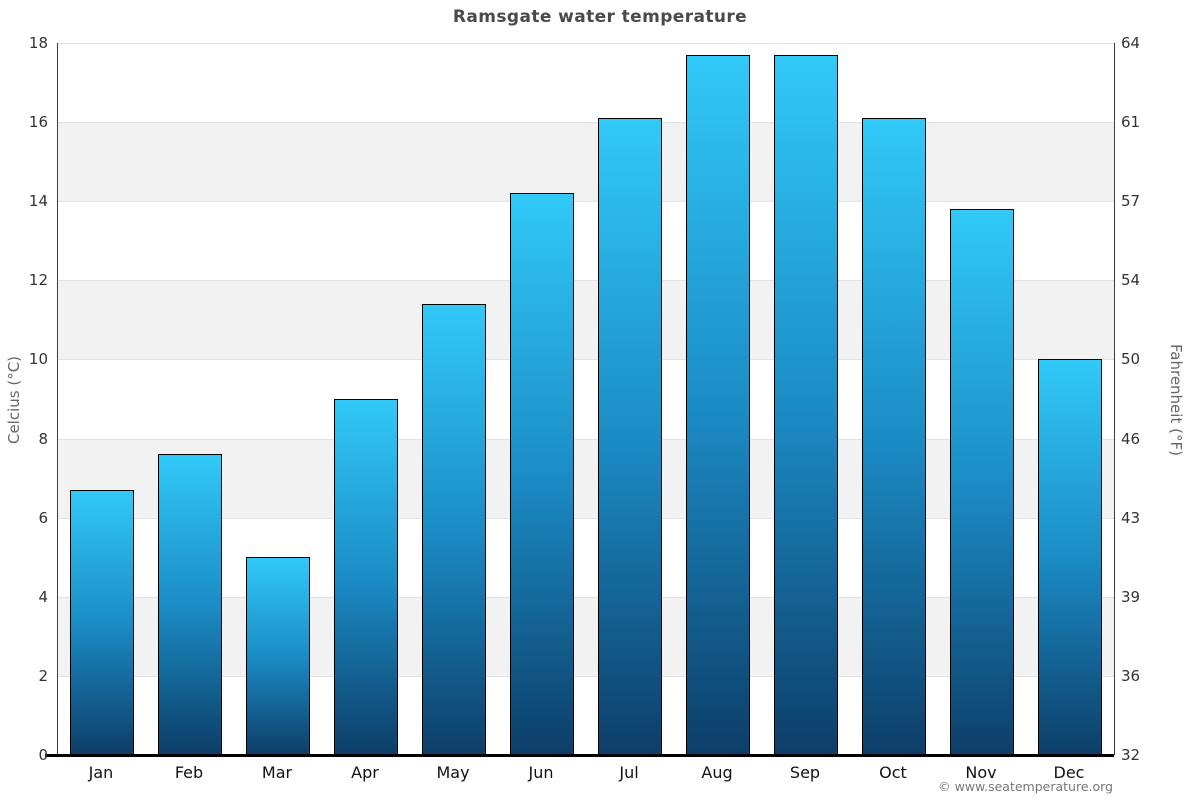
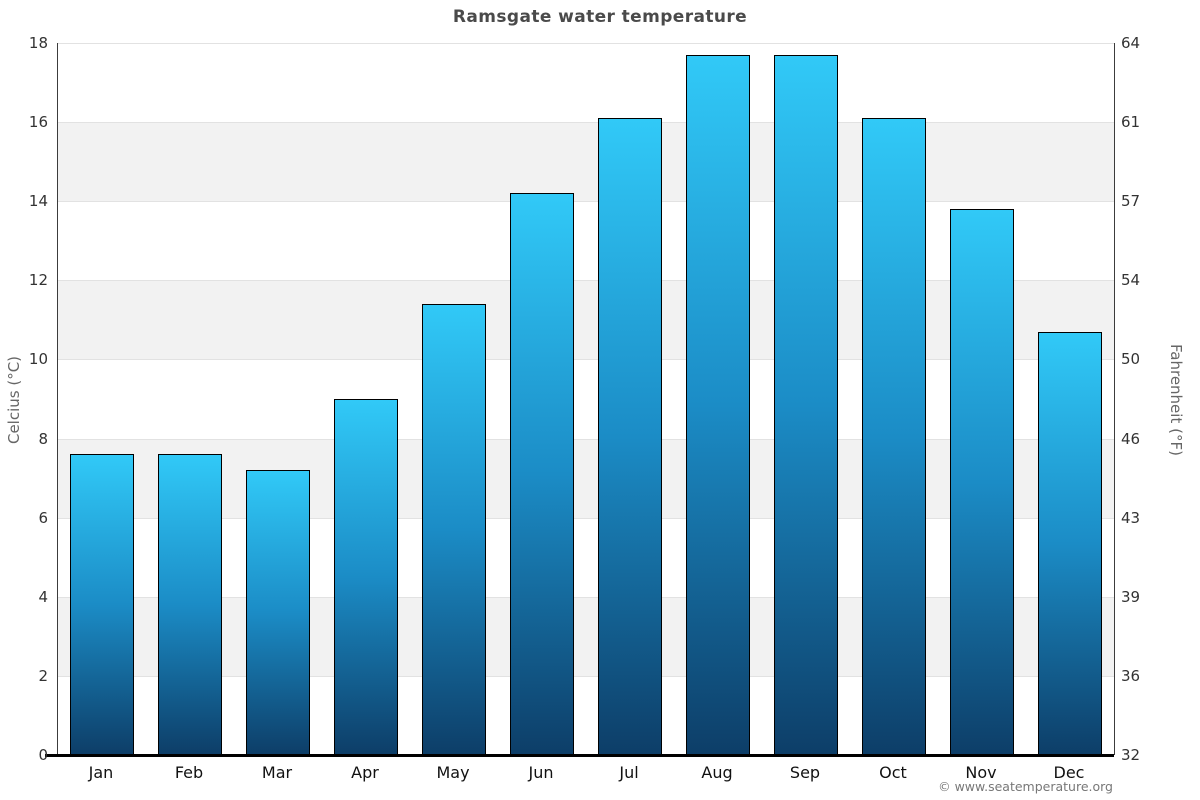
Jan: 6.7 -> 7.6
Mar: 5.0 -> 7.2
Dec: 10.0 -> 10.7
